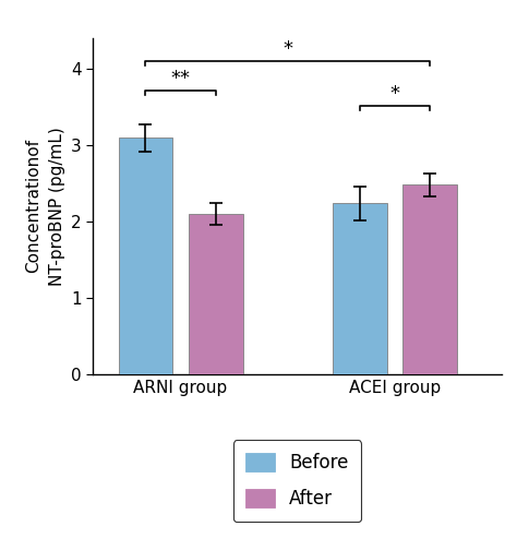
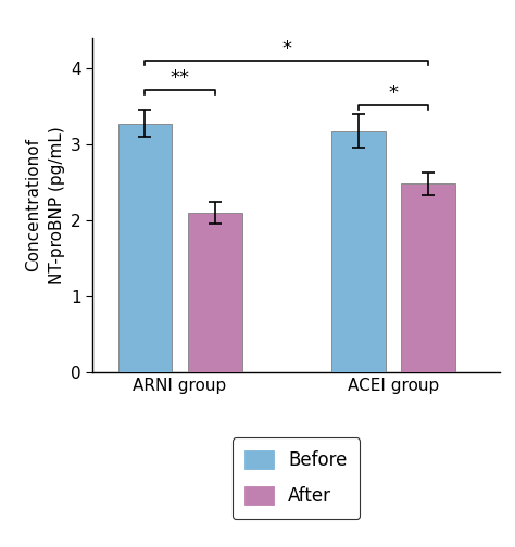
Before/ARNI group: 3.10 -> 3.28
Before/ACEI group: 2.24 -> 3.18
